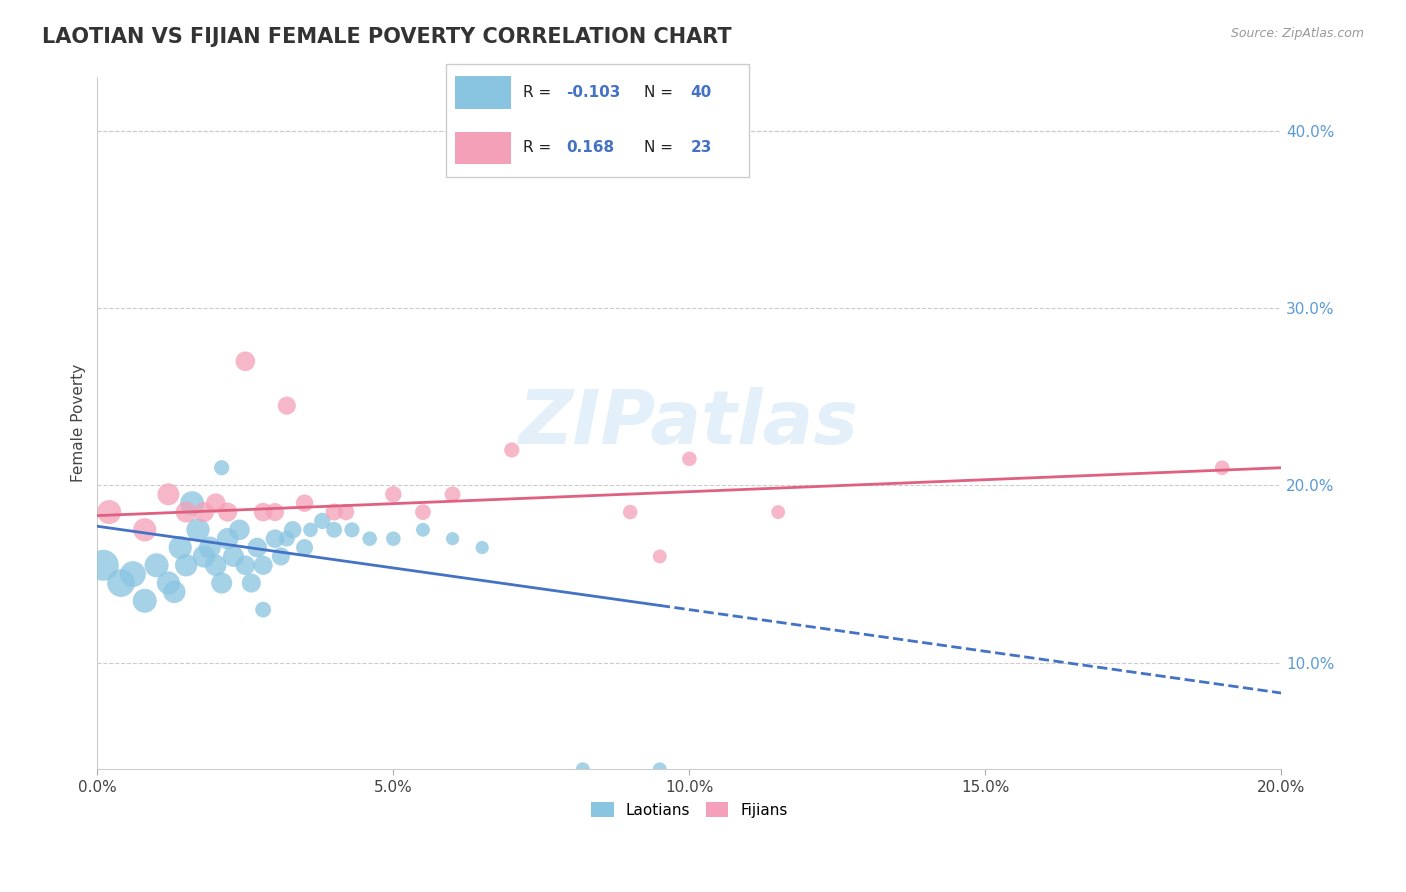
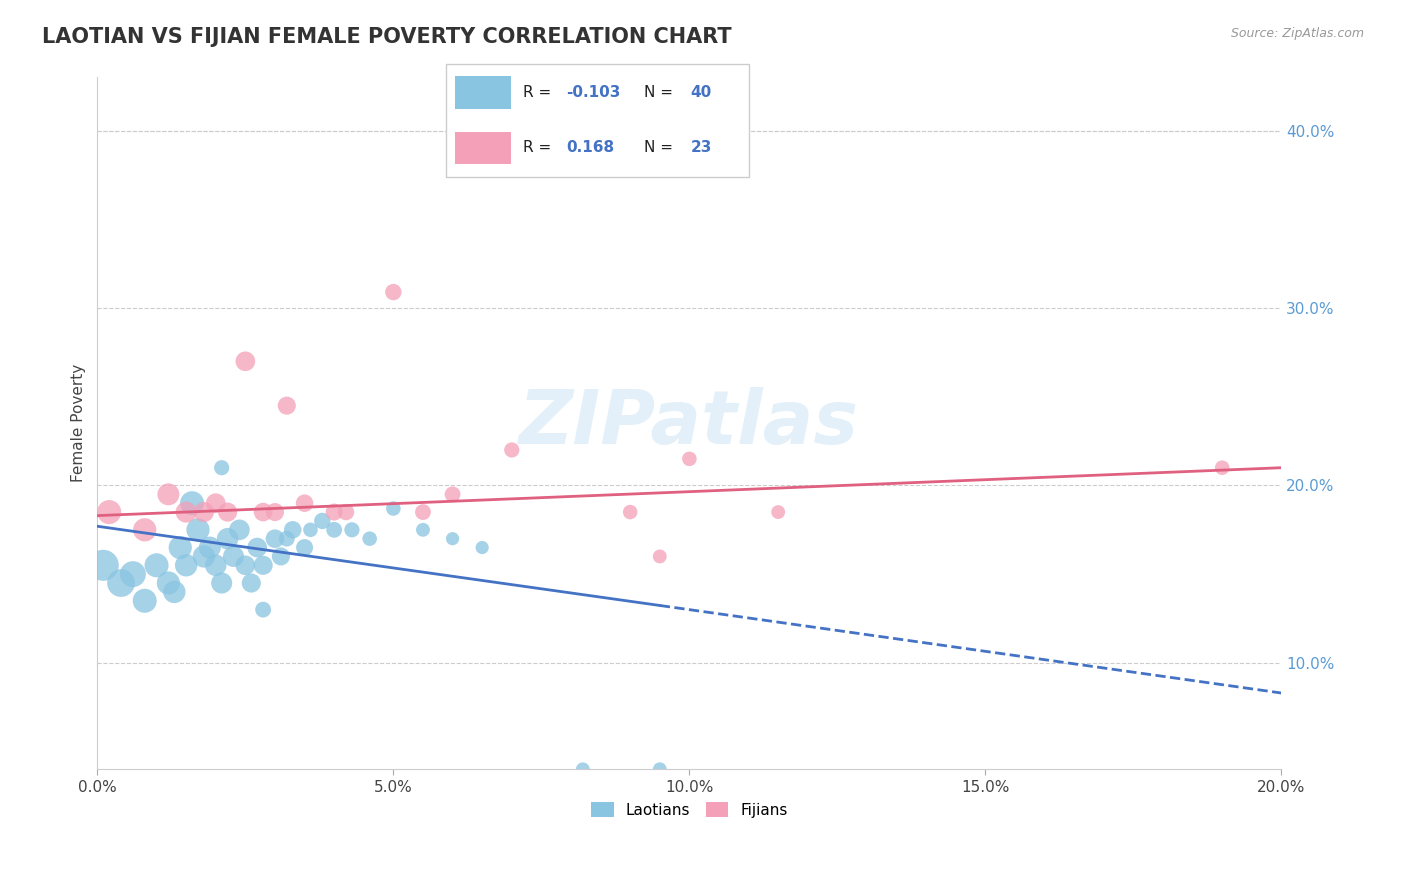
Laotians/5.0%: 17.0% -> 18.7%
Fijians/5.0%: 19.5% -> 30.9%
